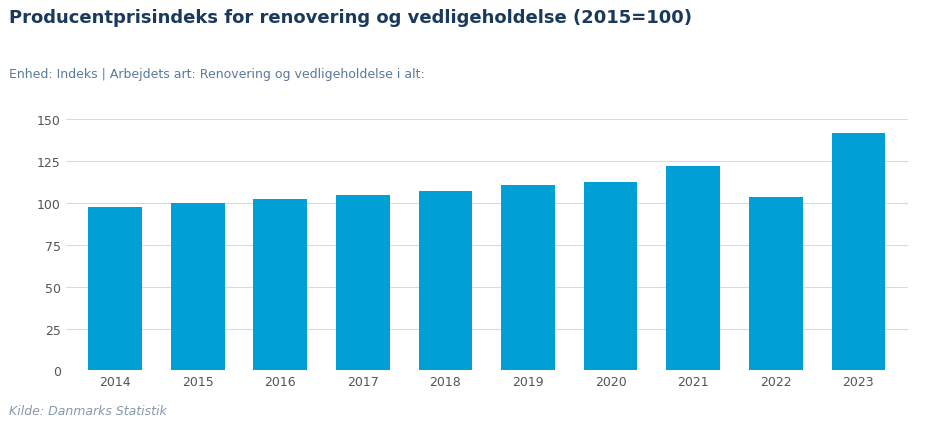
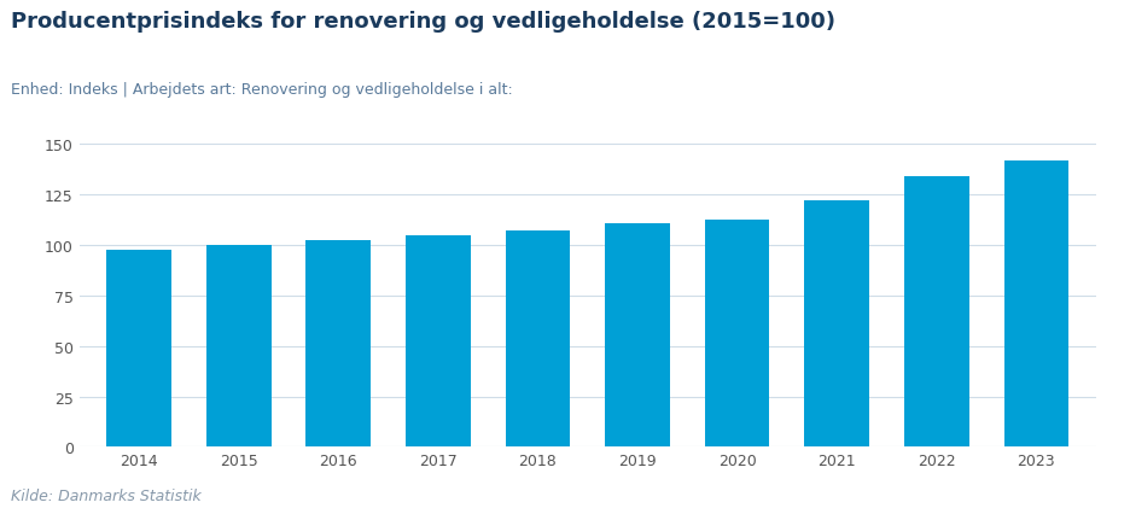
2022: 103 -> 134
